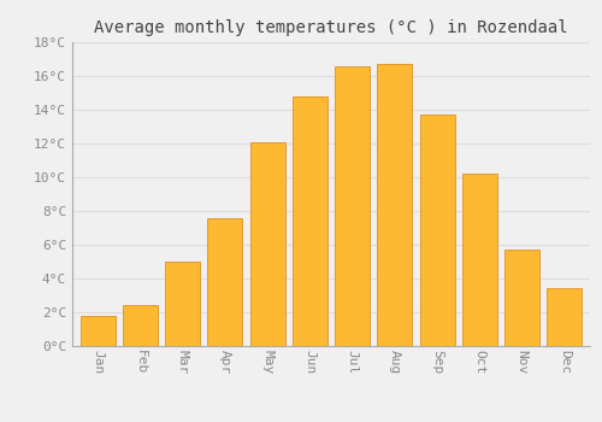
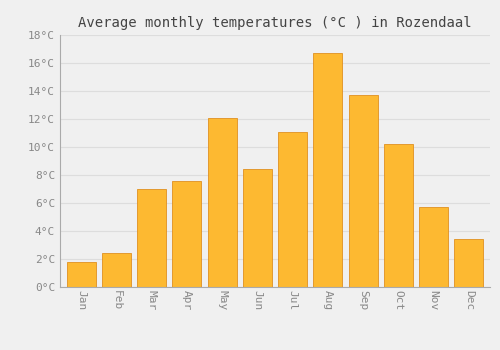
Mar: 5.0°C -> 7.0°C
Jun: 14.8°C -> 8.4°C
Jul: 16.6°C -> 11.1°C
